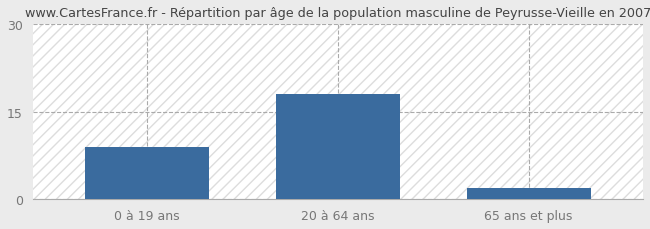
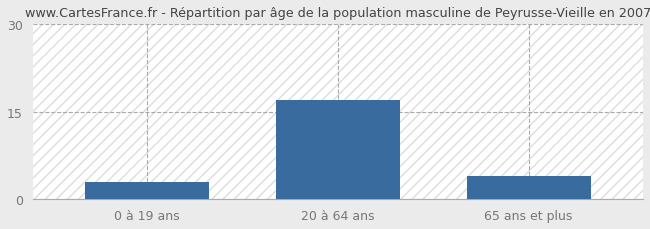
0 à 19 ans: 9 -> 3
20 à 64 ans: 18 -> 17
65 ans et plus: 2 -> 4
